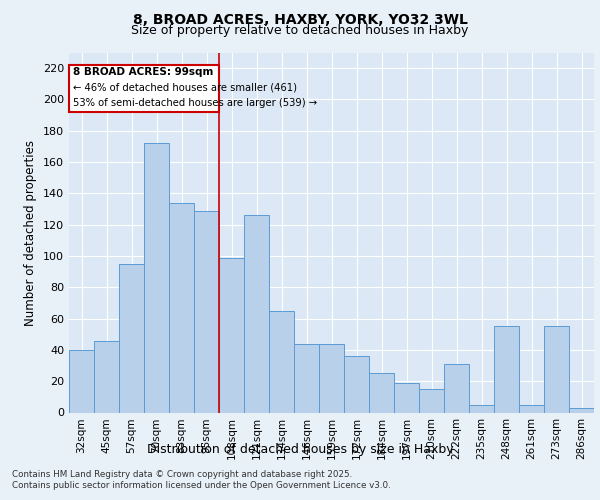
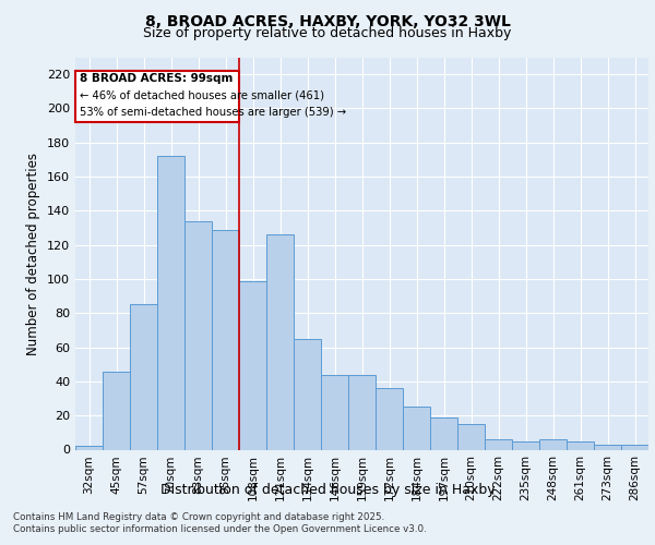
32sqm: 40 -> 2
57sqm: 95 -> 85
222sqm: 31 -> 6
248sqm: 55 -> 6
273sqm: 55 -> 3
